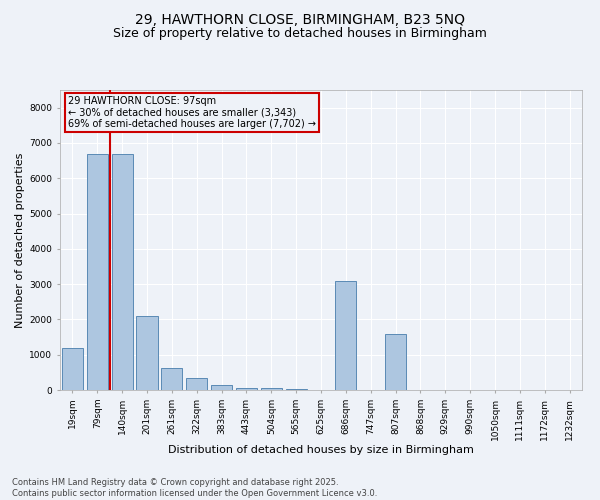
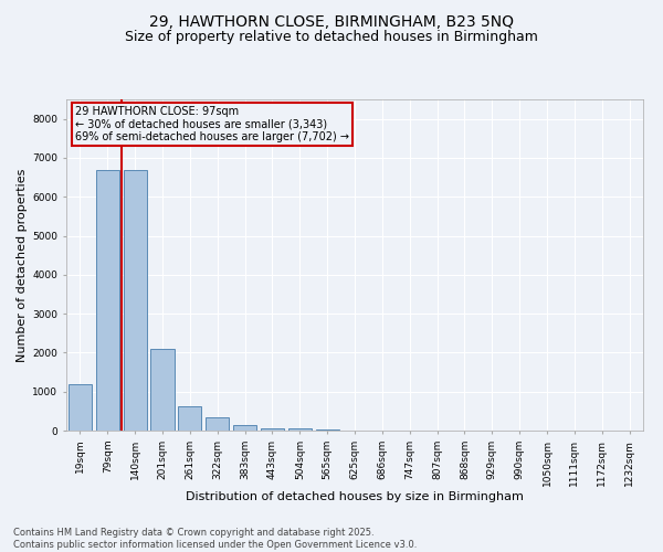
686sqm: 3100 -> 0
807sqm: 1600 -> 0
